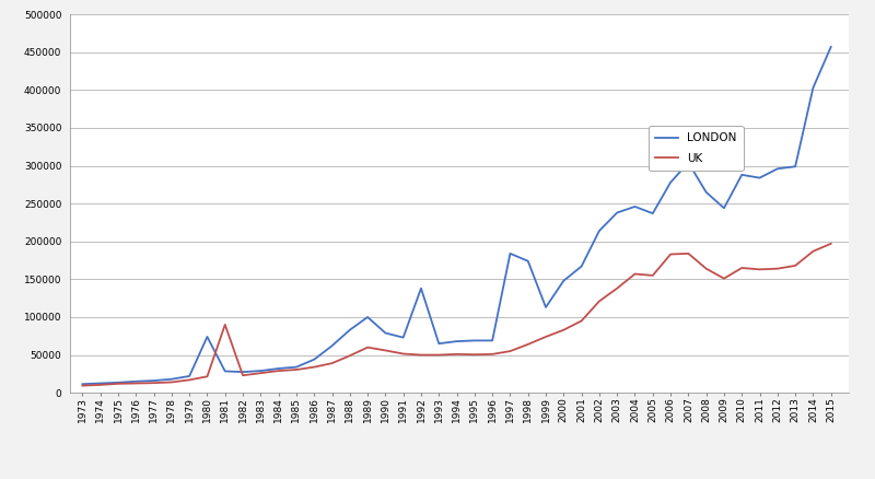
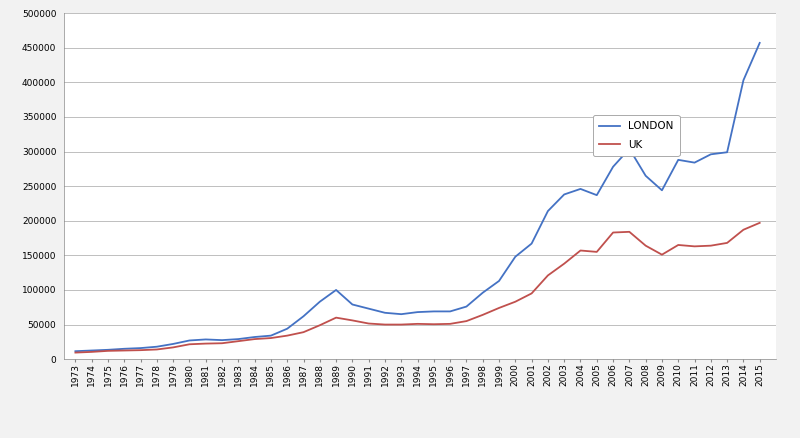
LONDON/1980: 74000 -> 27000
UK/1981: 90000 -> 22000
LONDON/1992: 138000 -> 67000
LONDON/1997: 184000 -> 76000
LONDON/1998: 174000 -> 96000
